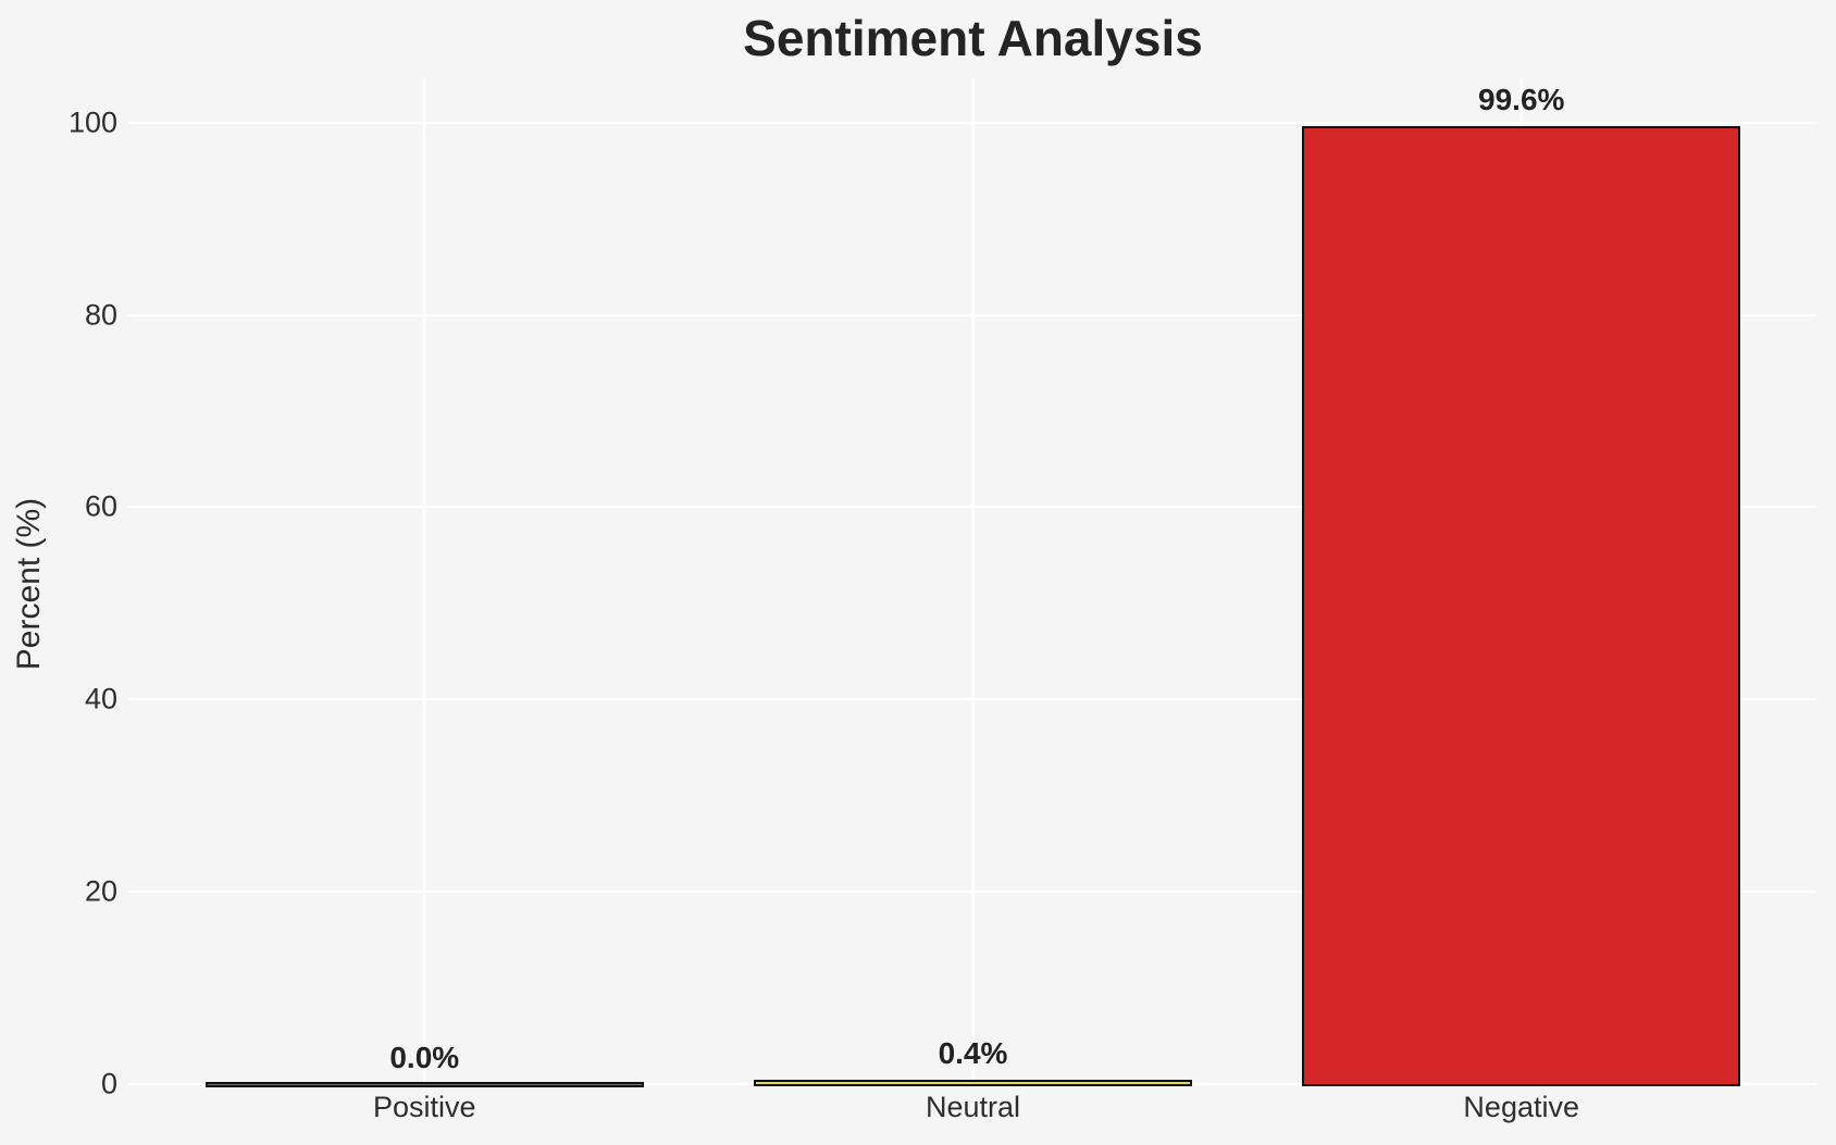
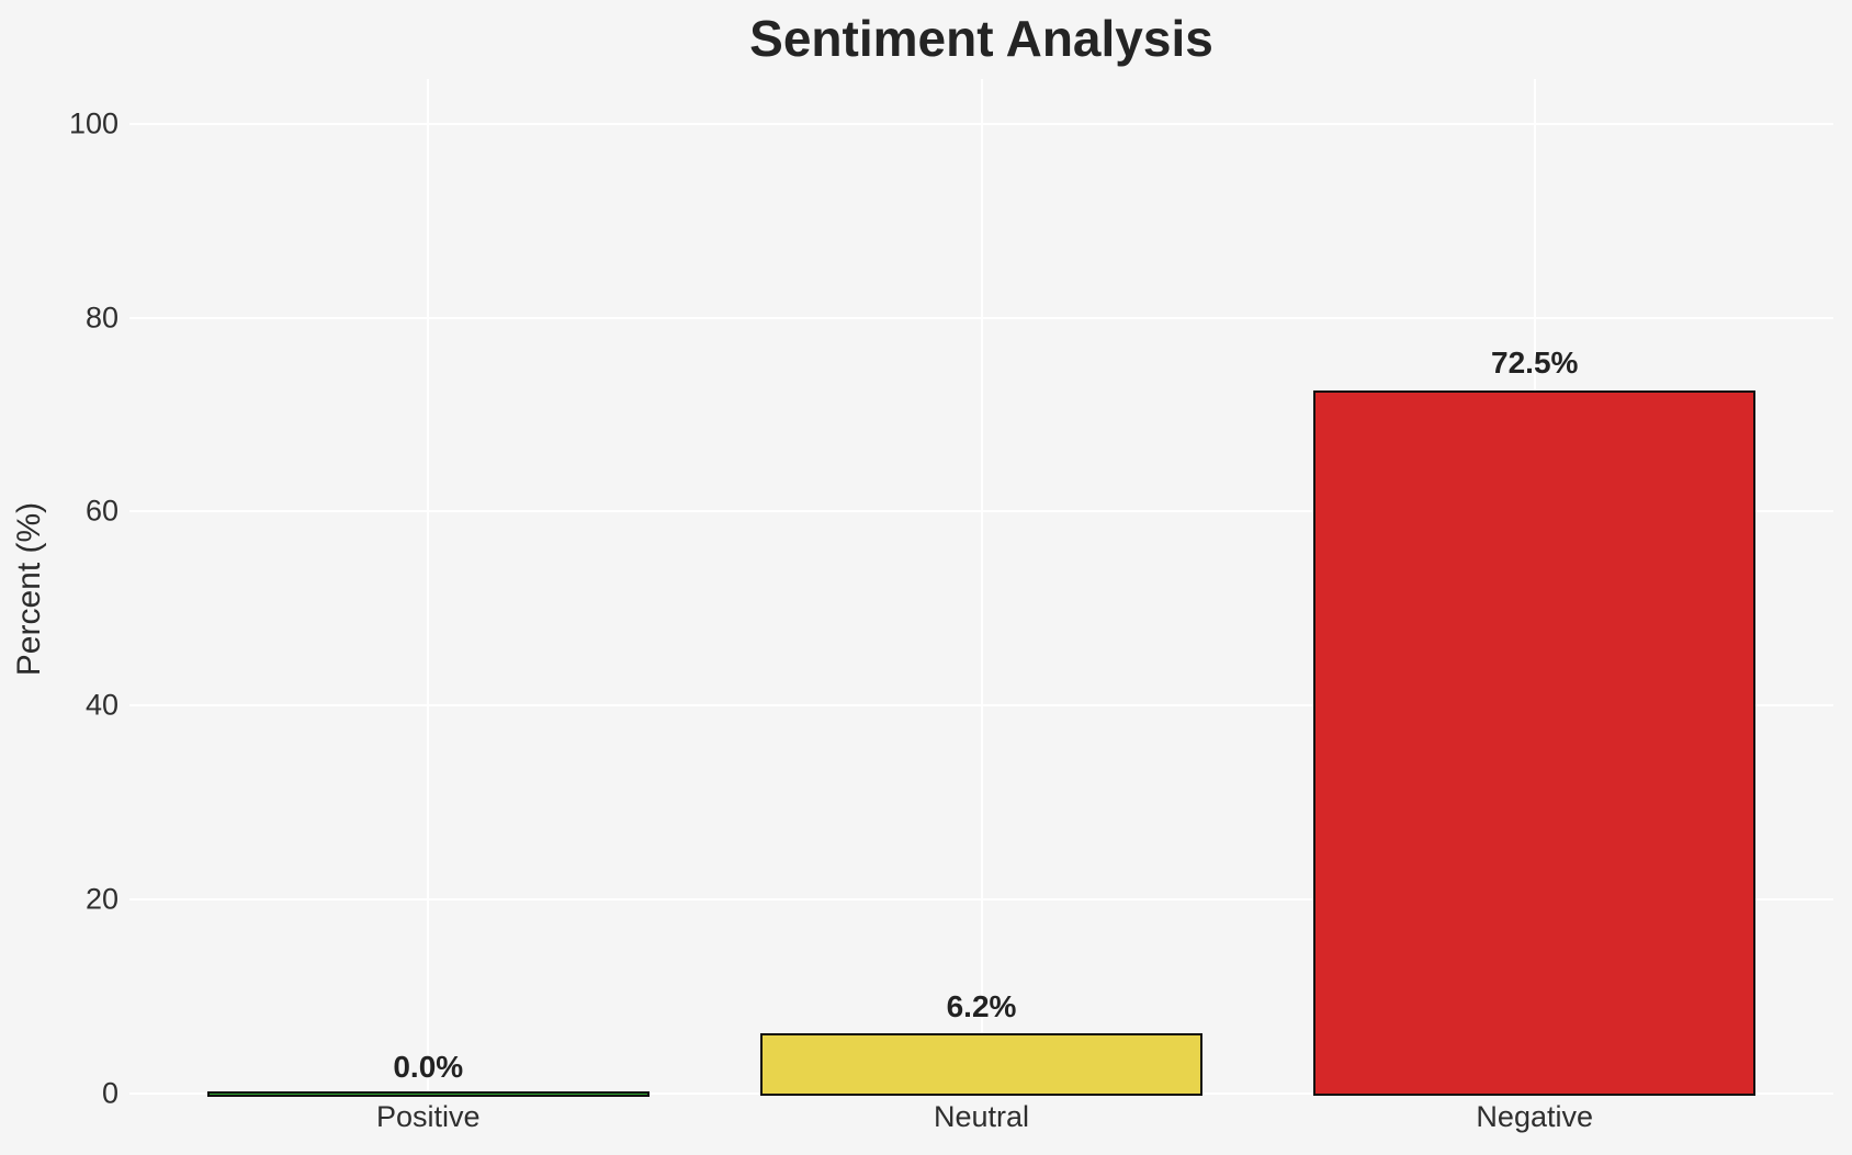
Neutral: 0.4% -> 6.2%
Negative: 99.6% -> 72.5%
